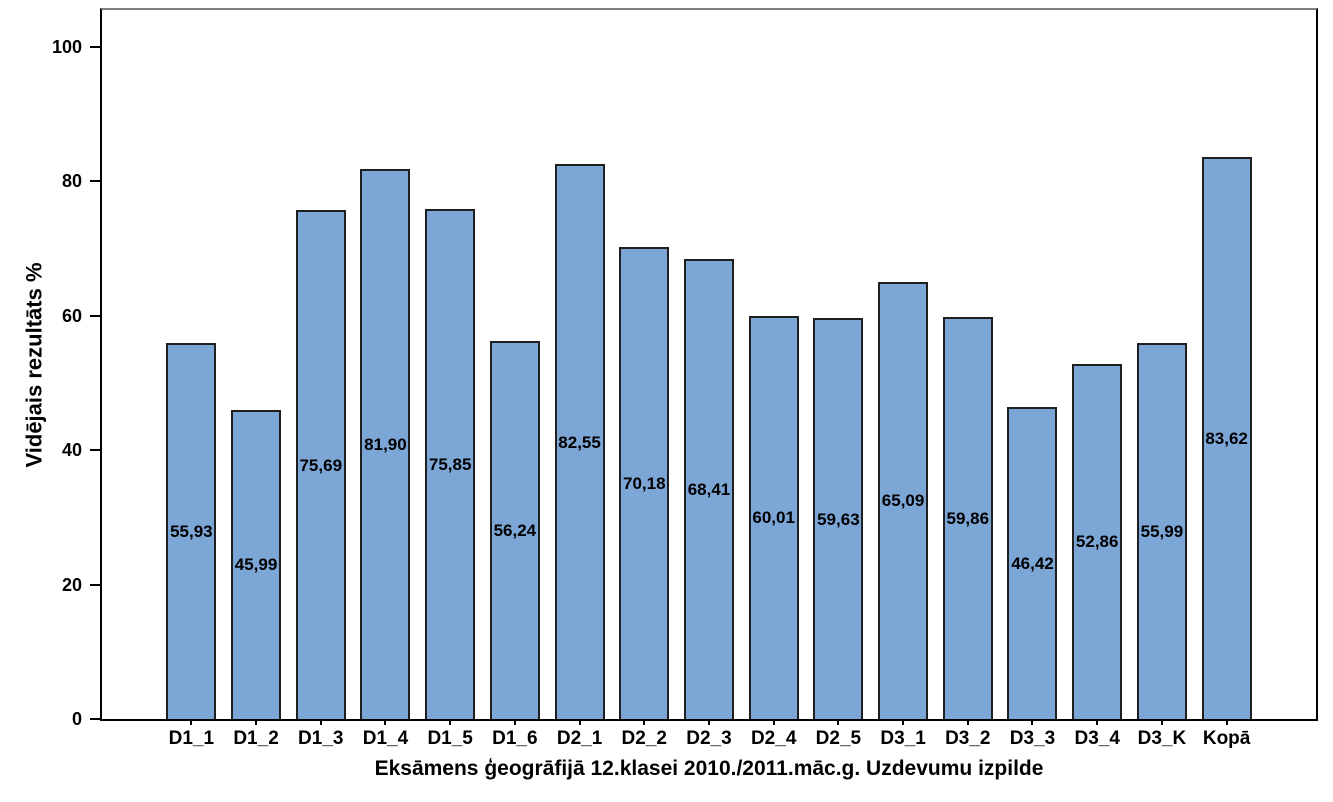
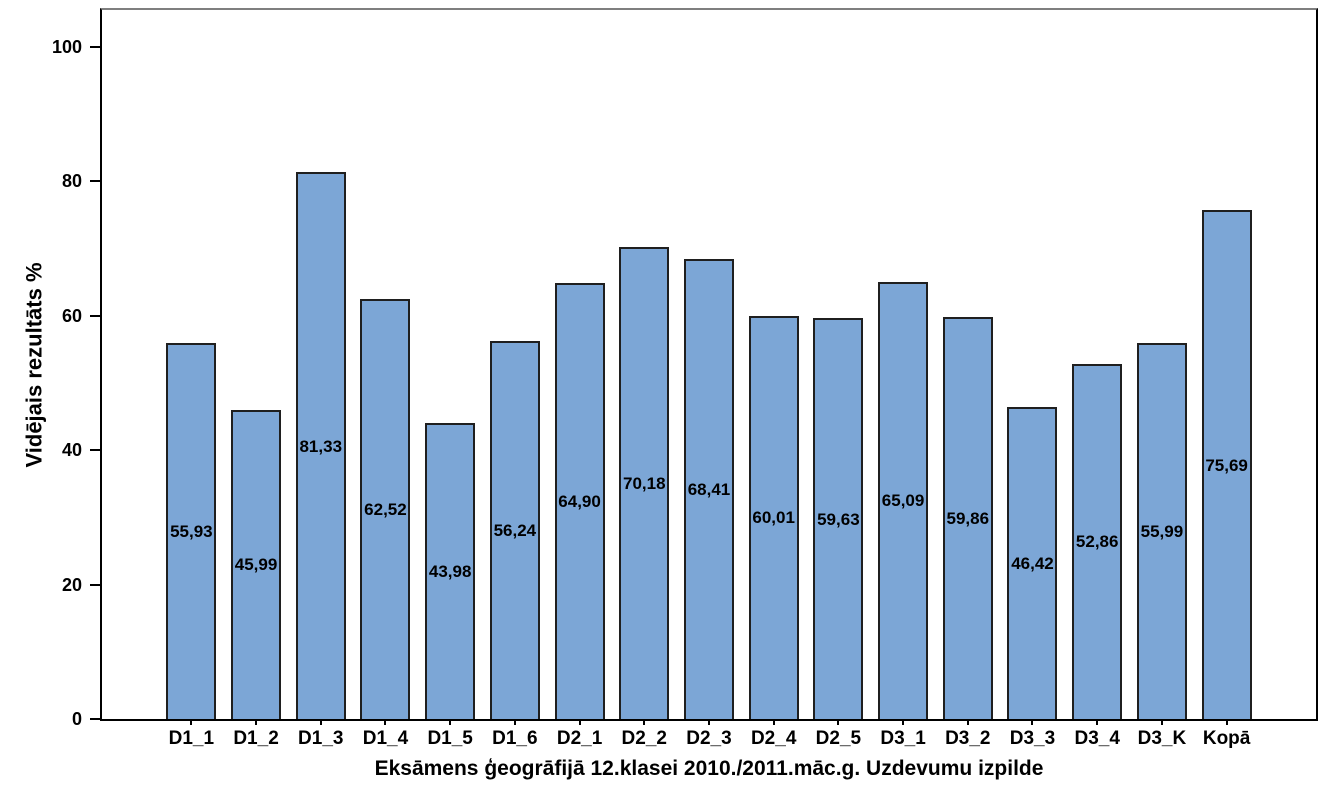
D1_3: 75,69 -> 81,33
D1_4: 81,90 -> 62,52
D1_5: 75,85 -> 43,98
D2_1: 82,55 -> 64,90
Kopā: 83,62 -> 75,69
